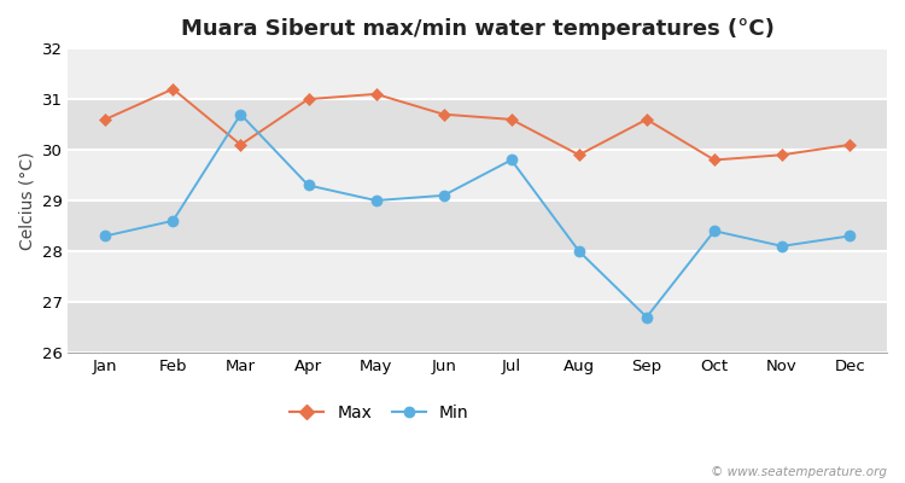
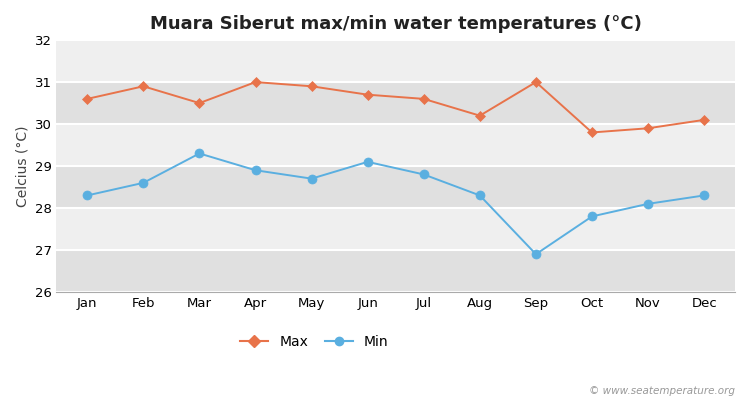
Max/Feb: 31.2 -> 30.9
Max/Mar: 30.1 -> 30.5
Min/Mar: 30.7 -> 29.3
Min/Apr: 29.3 -> 28.9
Max/May: 31.1 -> 30.9
Min/May: 29.0 -> 28.7
Min/Jul: 29.8 -> 28.8
Max/Aug: 29.9 -> 30.2
Min/Aug: 28.0 -> 28.3
Max/Sep: 30.6 -> 31.0
Min/Sep: 26.7 -> 26.9
Min/Oct: 28.4 -> 27.8
